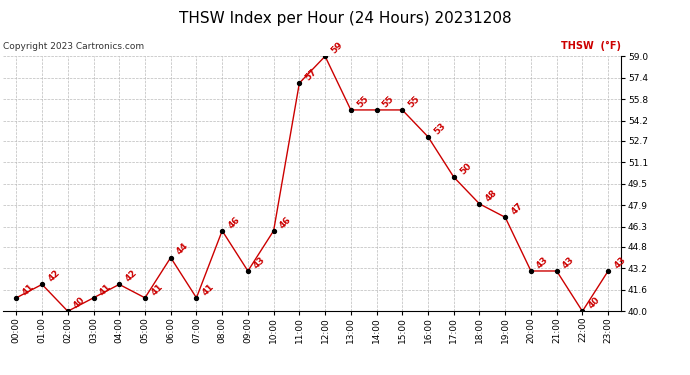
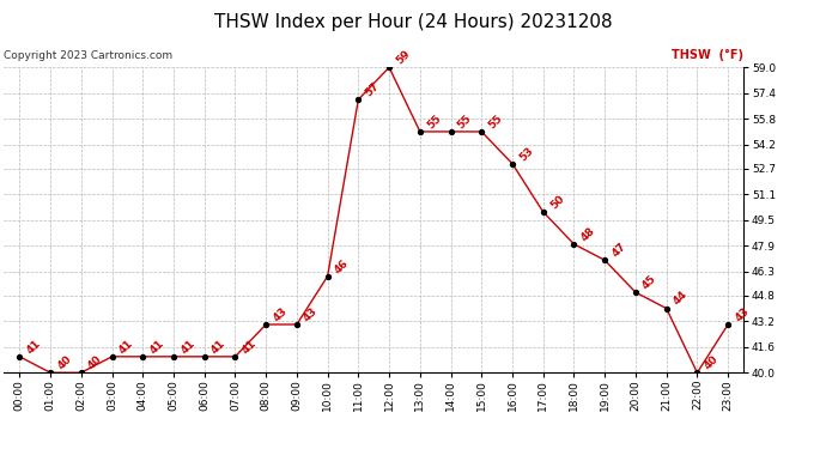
01:00: 42 -> 40
04:00: 42 -> 41
06:00: 44 -> 41
08:00: 46 -> 43
20:00: 43 -> 45
21:00: 43 -> 44
